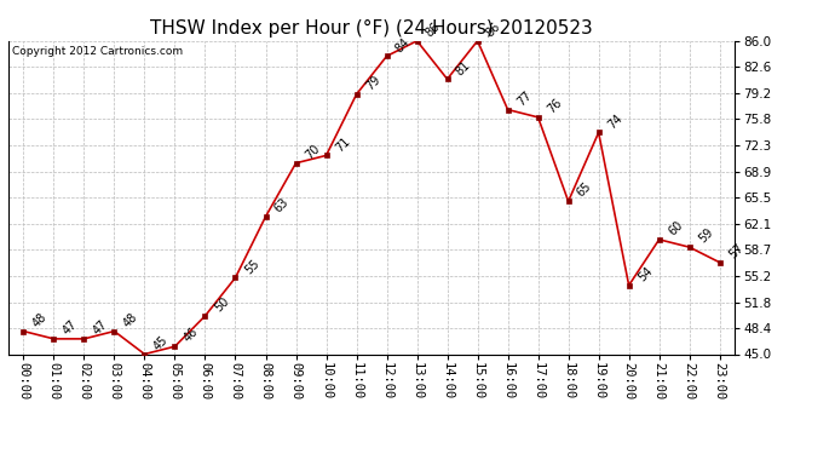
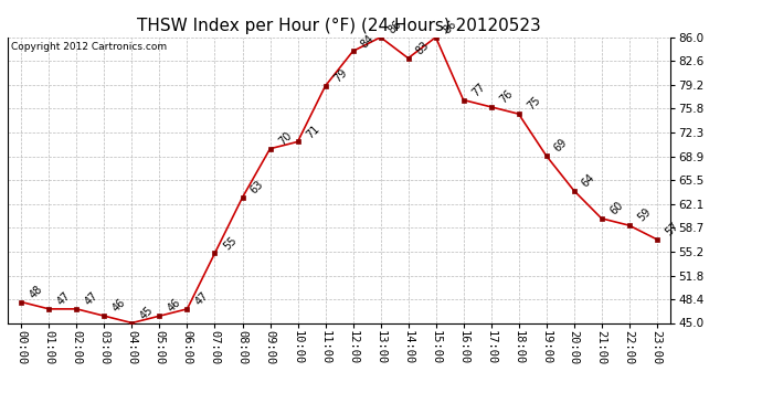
03:00: 48 -> 46
06:00: 50 -> 47
14:00: 81 -> 83
18:00: 65 -> 75
19:00: 74 -> 69
20:00: 54 -> 64
